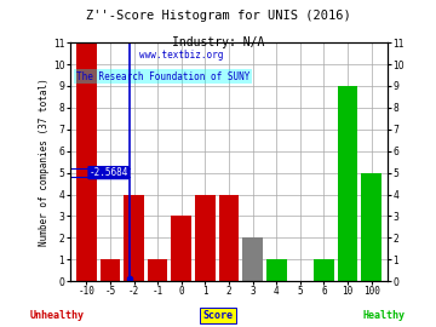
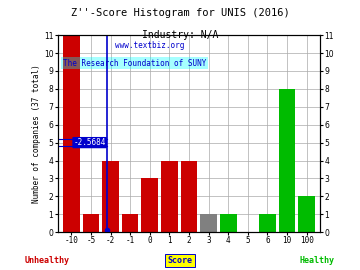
3: 2 -> 1
10: 9 -> 8
100: 5 -> 2
